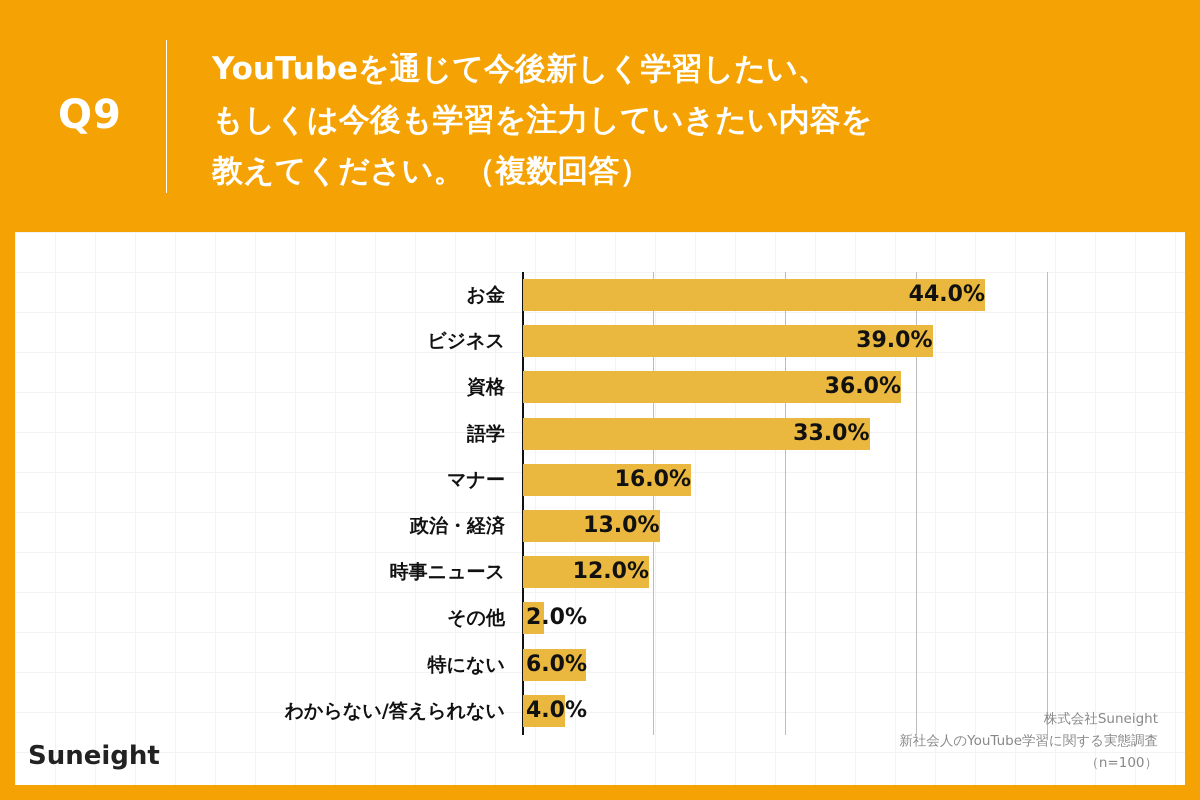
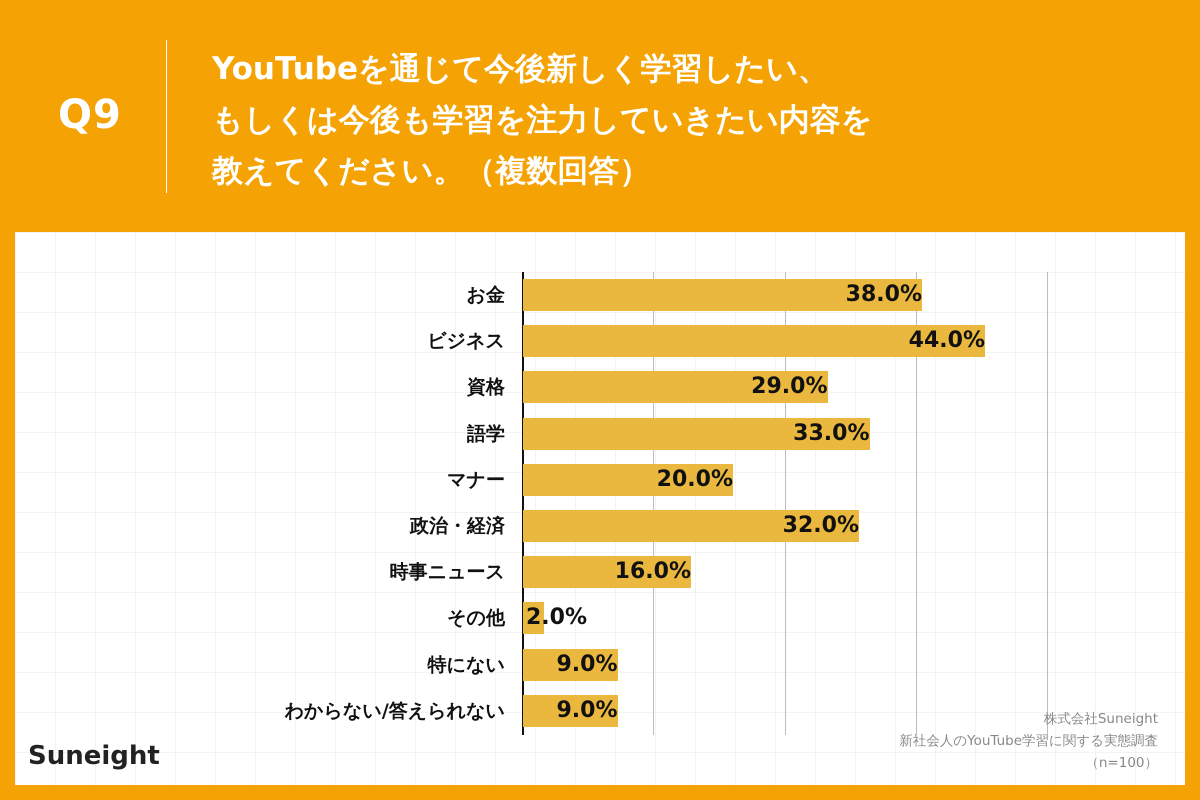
お金: 44.0% -> 38.0%
ビジネス: 39.0% -> 44.0%
資格: 36.0% -> 29.0%
マナー: 16.0% -> 20.0%
政治・経済: 13.0% -> 32.0%
時事ニュース: 12.0% -> 16.0%
特にない: 6.0% -> 9.0%
わからない/答えられない: 4.0% -> 9.0%
